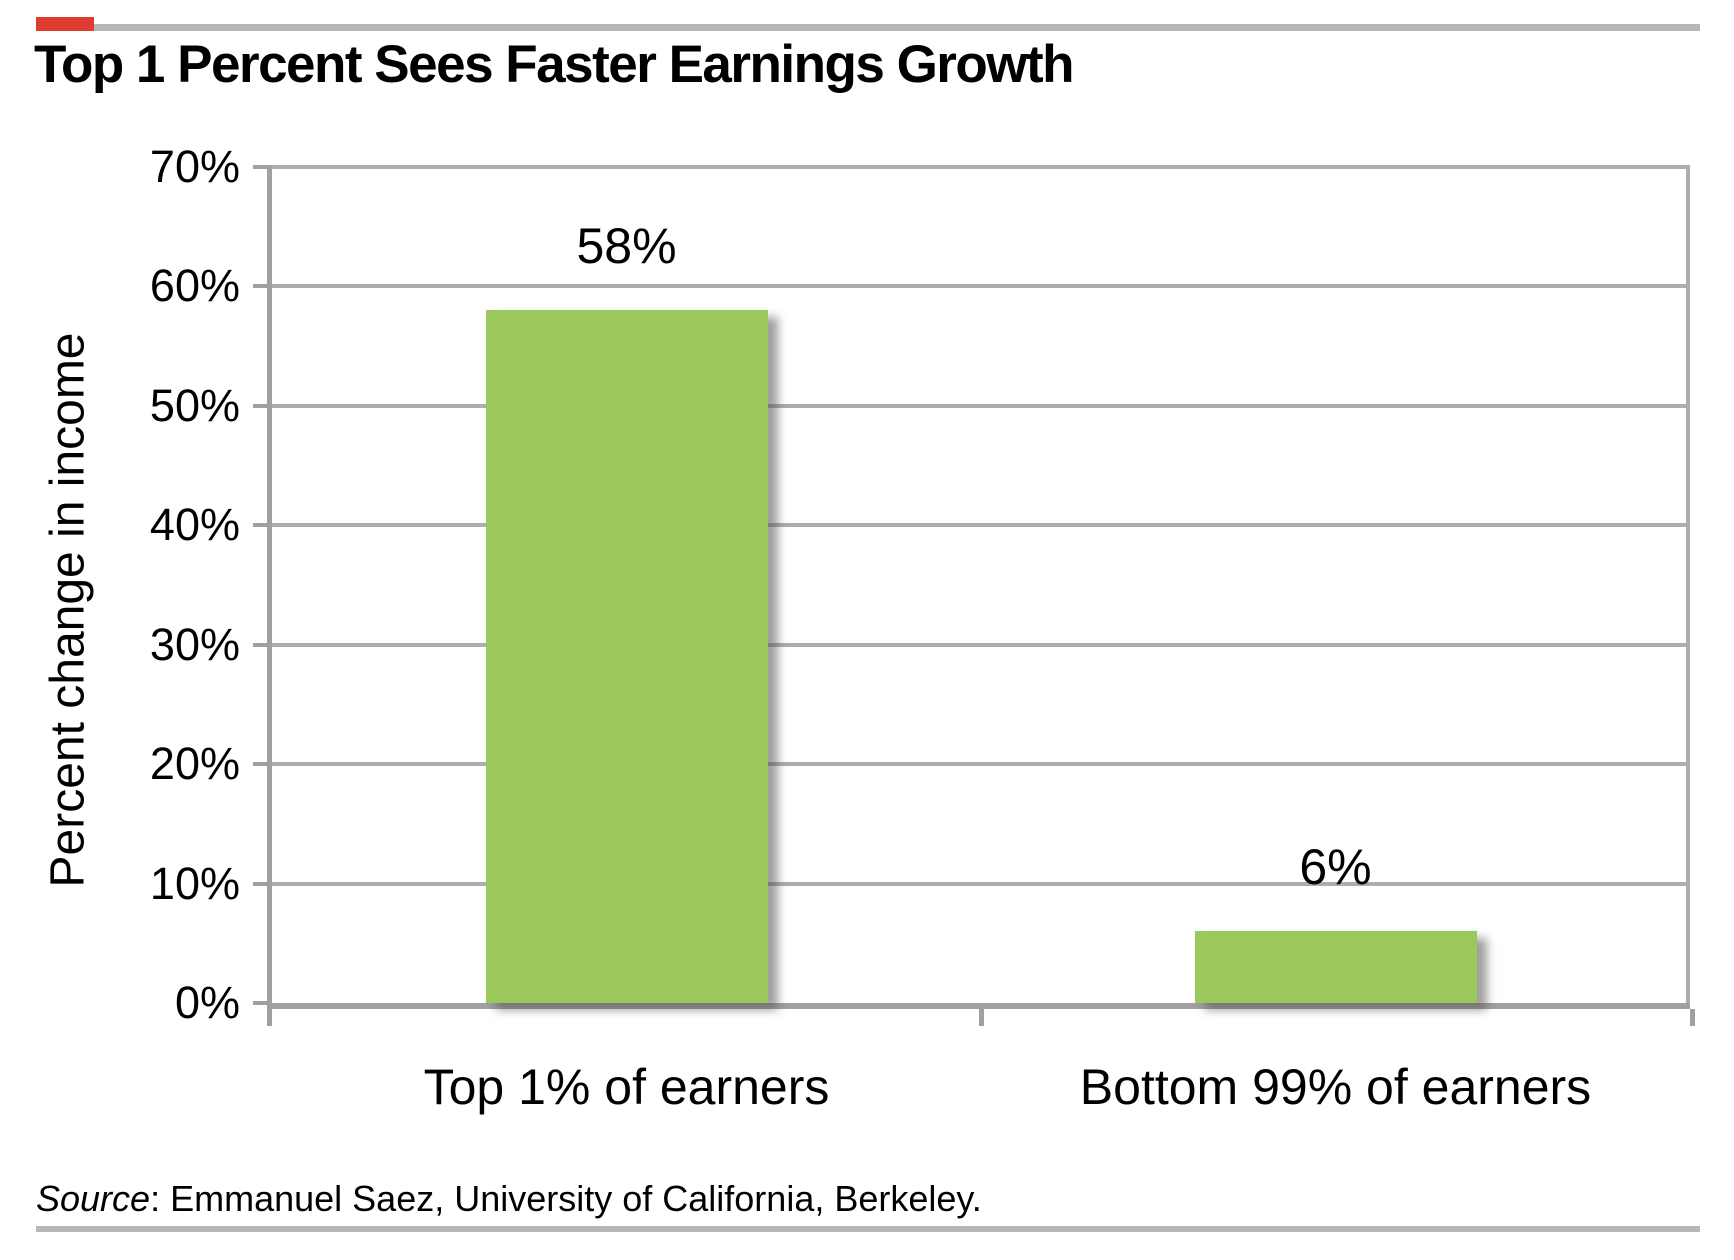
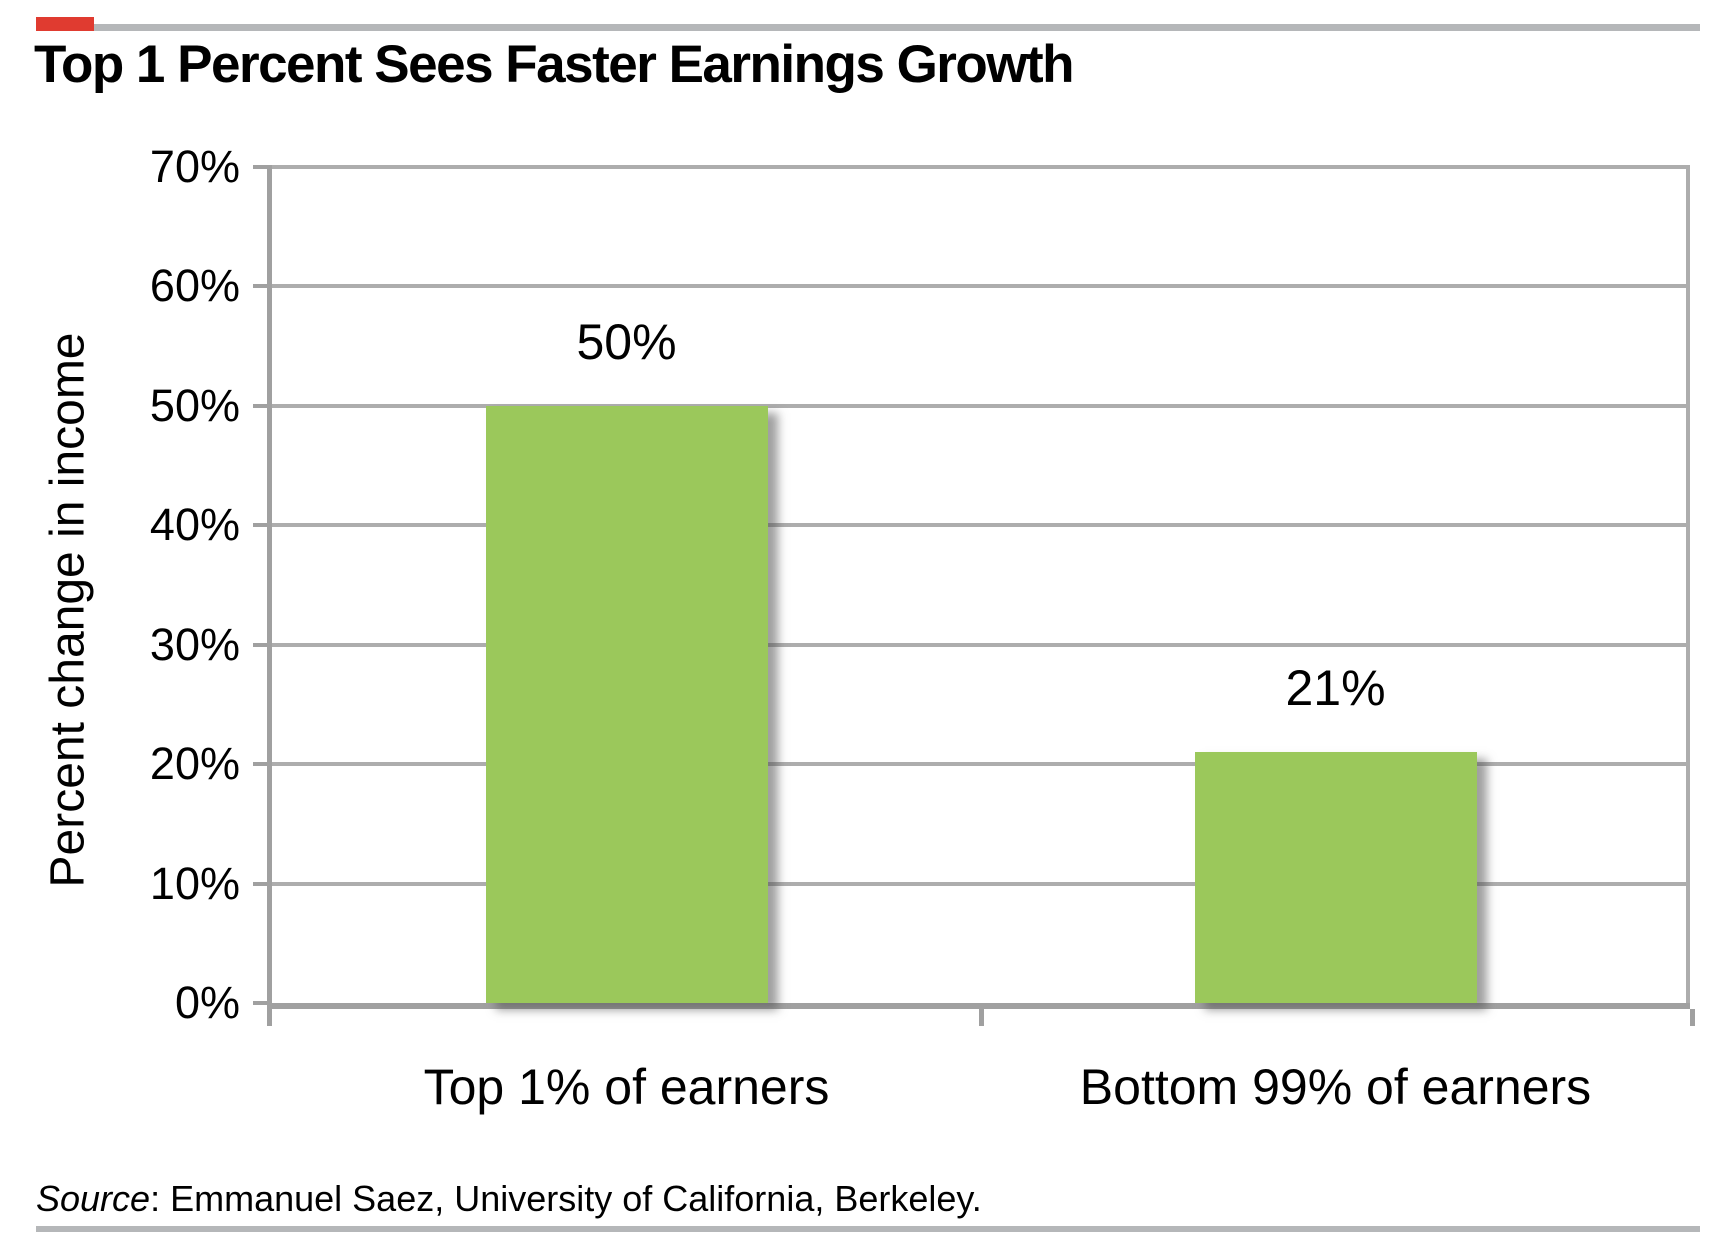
Top 1% of earners: 58% -> 50%
Bottom 99% of earners: 6% -> 21%
